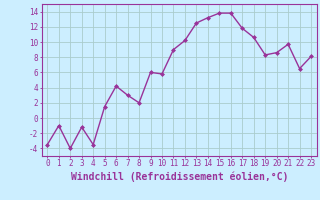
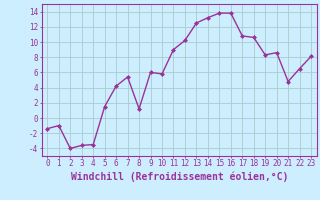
0: -3.5 -> -1.4
3: -1.2 -> -3.6
7: 3.0 -> 5.4
8: 2.0 -> 1.2
17: 11.8 -> 10.8
21: 9.7 -> 4.8
